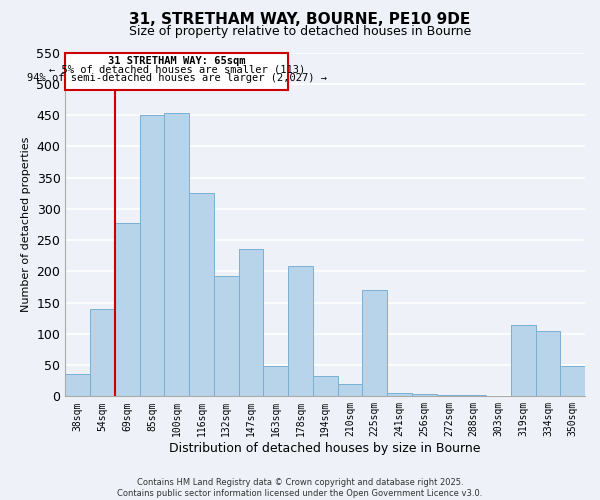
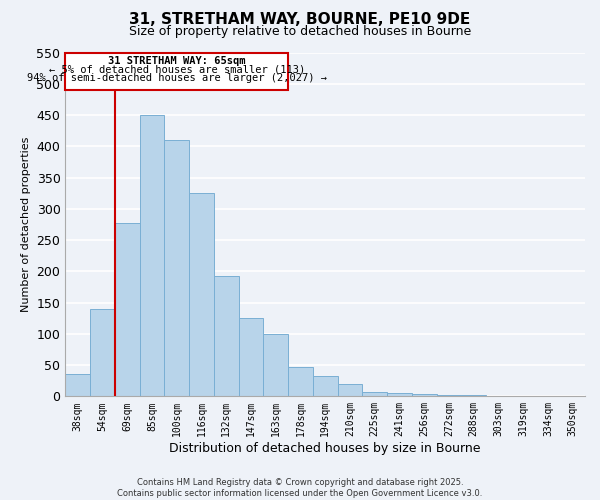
100sqm: 454 -> 410
147sqm: 236 -> 125
163sqm: 48 -> 100
178sqm: 208 -> 47
225sqm: 170 -> 7
319sqm: 114 -> 1
334sqm: 104 -> 1
350sqm: 48 -> 1
